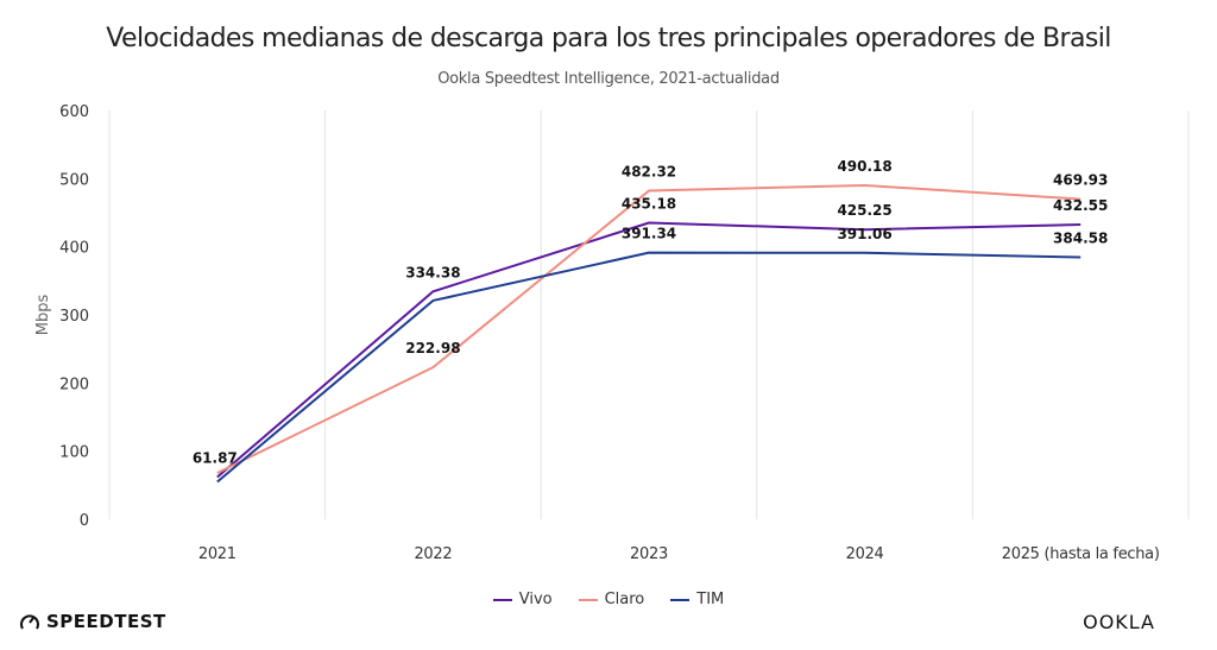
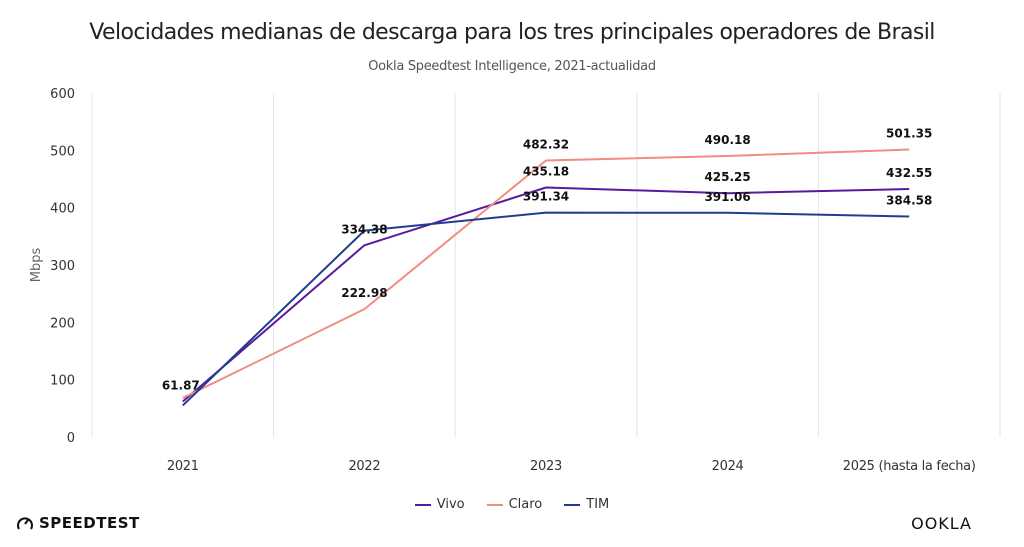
TIM/2022: 320 -> 360
Claro/2025 (hasta la fecha): 469.93 -> 501.35
